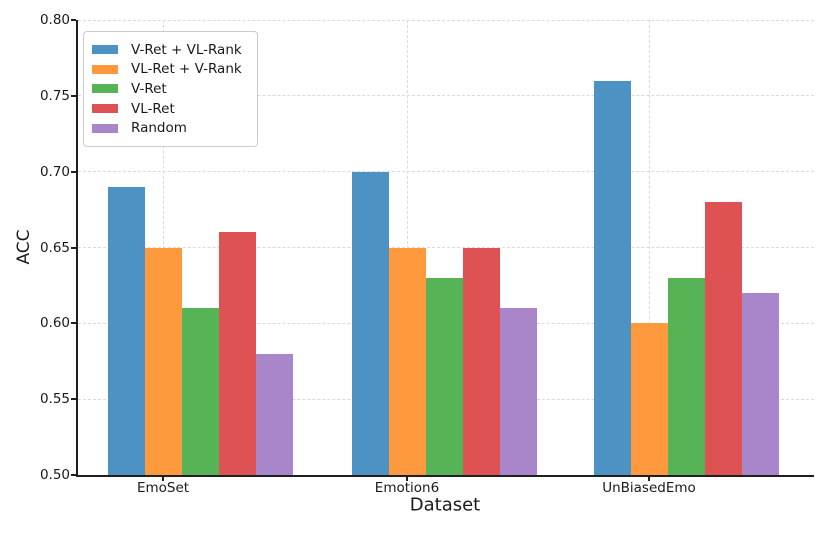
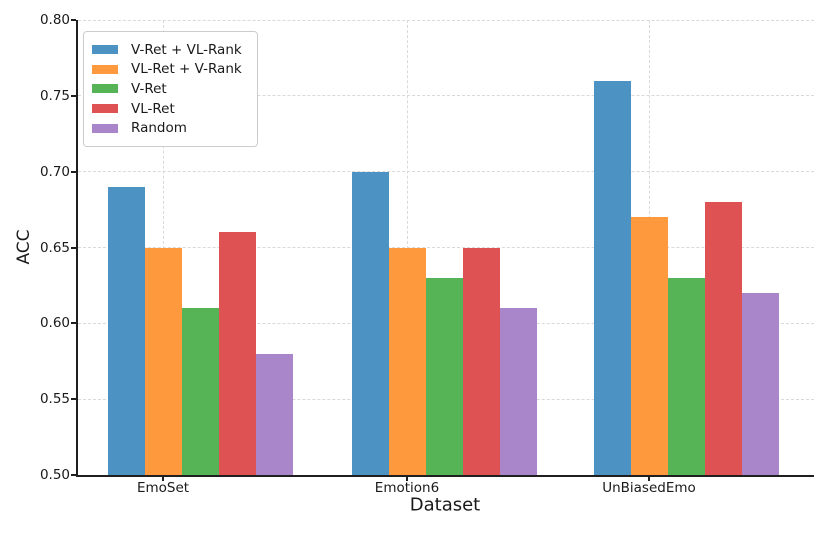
VL-Ret + V-Rank/UnBiasedEmo: 0.60 -> 0.67
